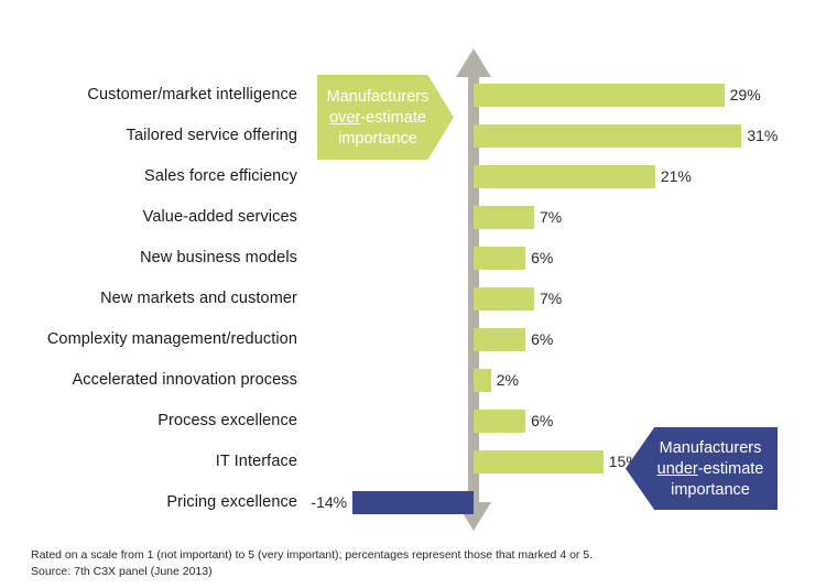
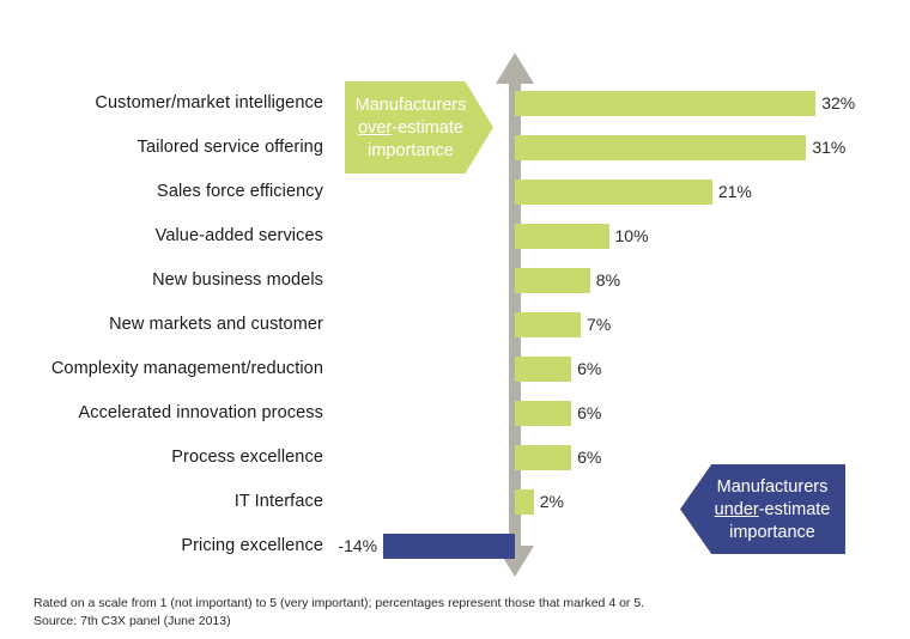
Customer/market intelligence: 29% -> 32%
Value-added services: 7% -> 10%
New business models: 6% -> 8%
Accelerated innovation process: 2% -> 6%
IT Interface: 15% -> 2%
